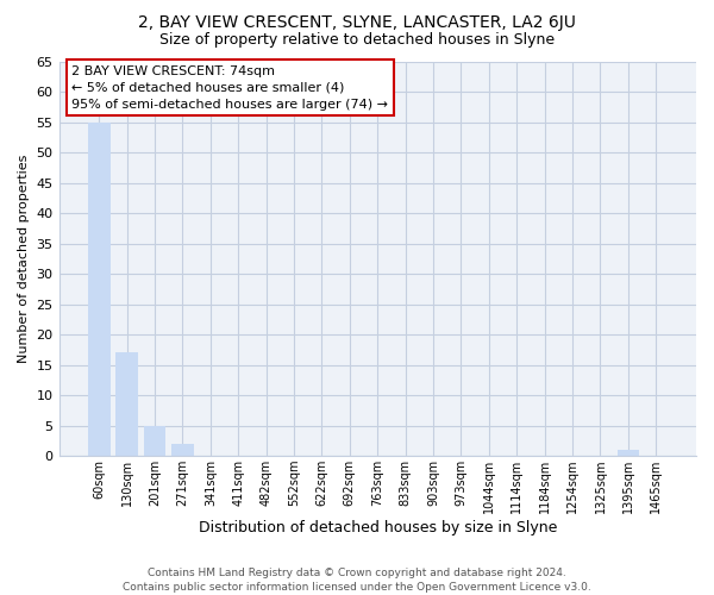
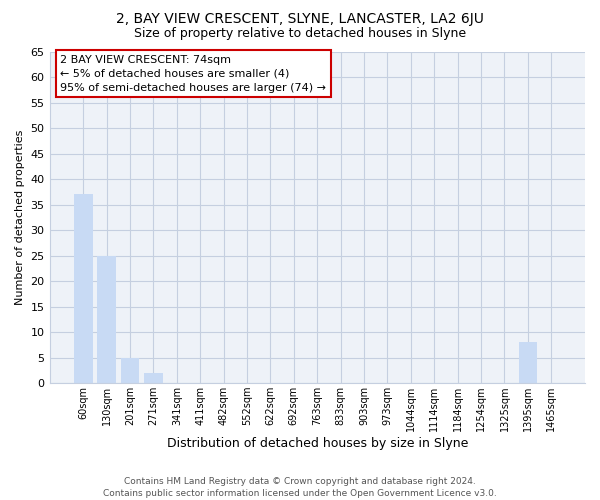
60sqm: 55 -> 37
130sqm: 17 -> 25
1395sqm: 1 -> 8
